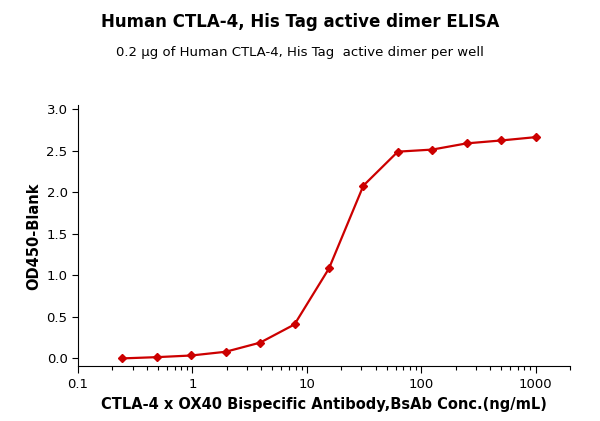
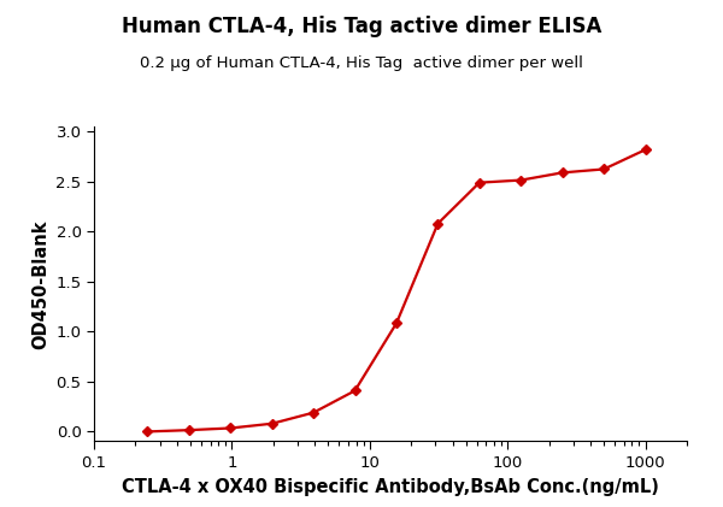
1000: 2.67 -> 2.82
